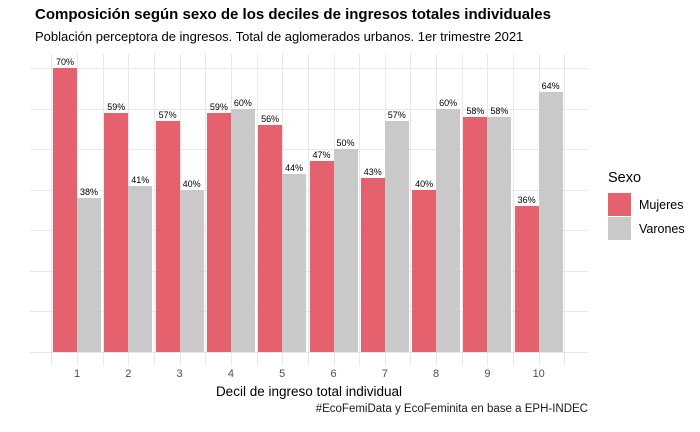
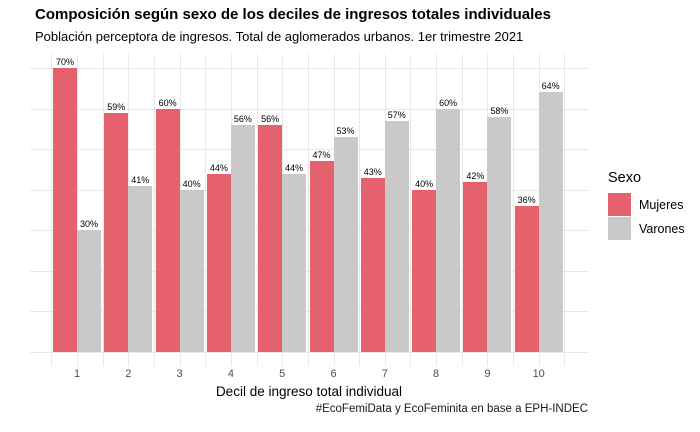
Varones/1: 38% -> 30%
Mujeres/3: 57% -> 60%
Mujeres/4: 59% -> 44%
Varones/4: 60% -> 56%
Varones/6: 50% -> 53%
Mujeres/9: 58% -> 42%
